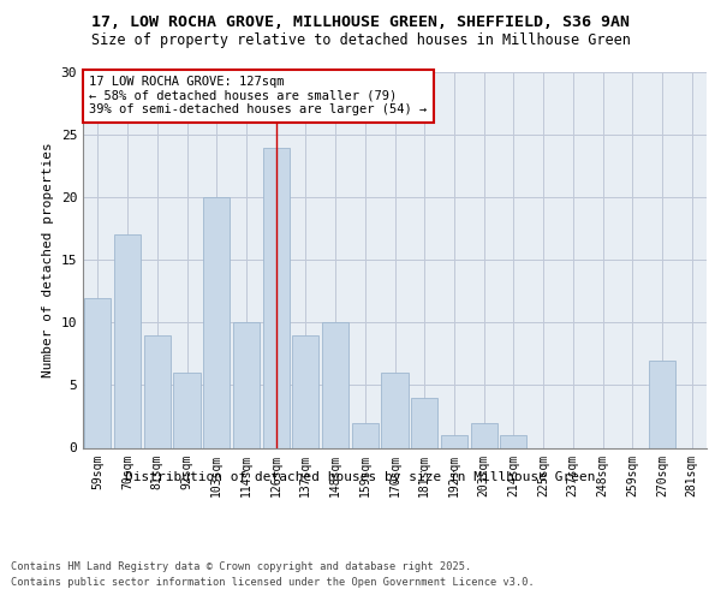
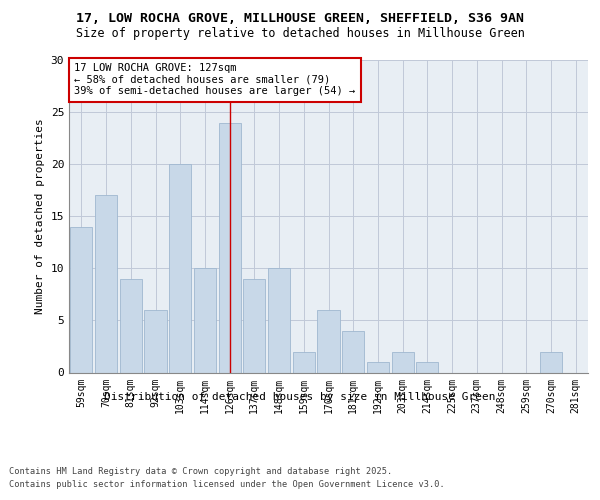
59sqm: 12 -> 14
270sqm: 7 -> 2
